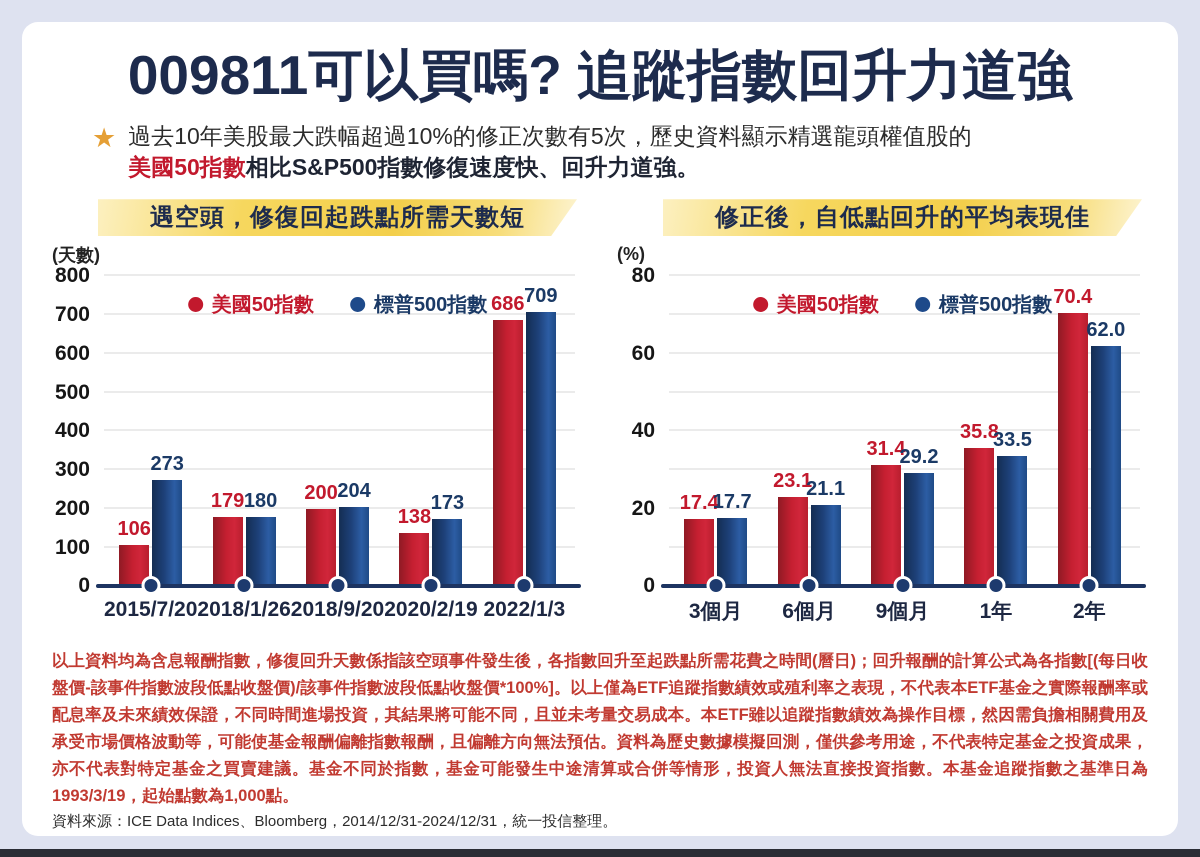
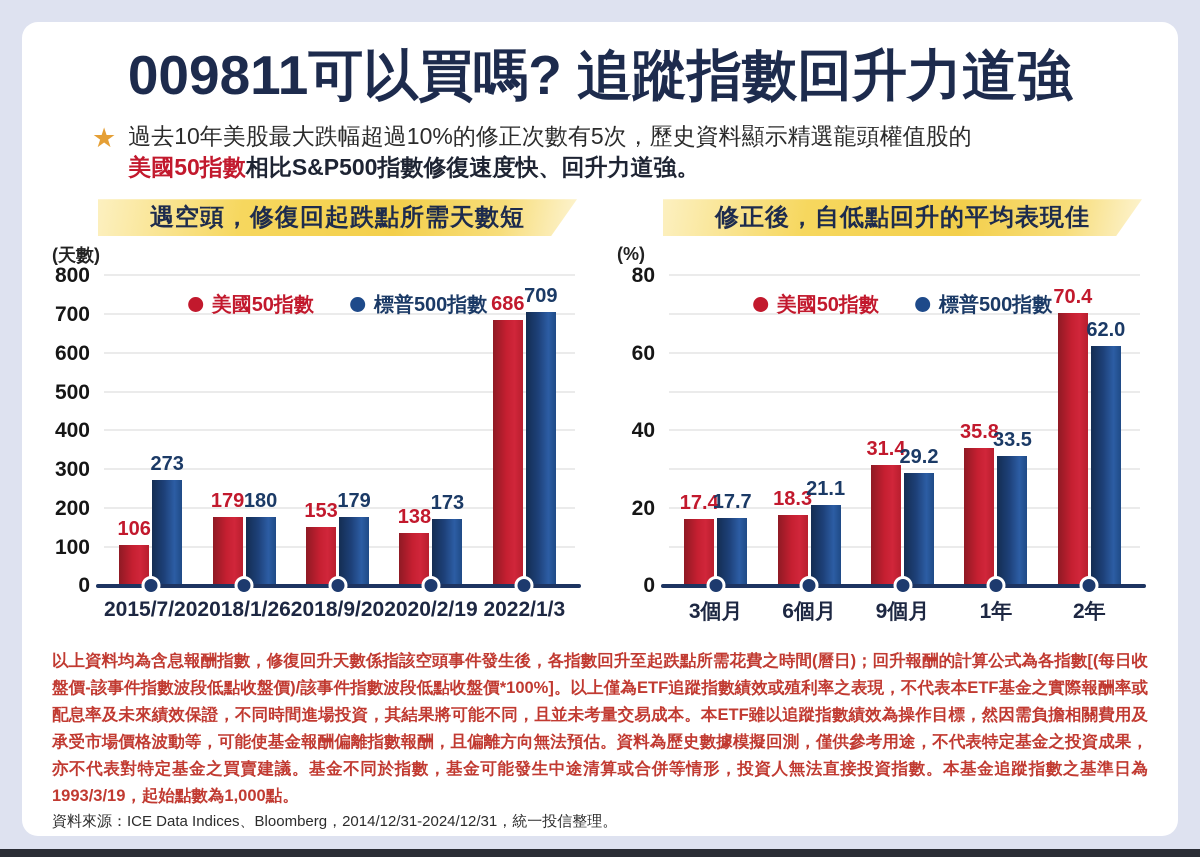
遇空頭，修復回起跌點所需天數短/美國50指數/2018/9/20: 200 -> 153
遇空頭，修復回起跌點所需天數短/標普500指數/2018/9/20: 204 -> 179
修正後，自低點回升的平均表現佳/美國50指數/6個月: 23.1 -> 18.3
